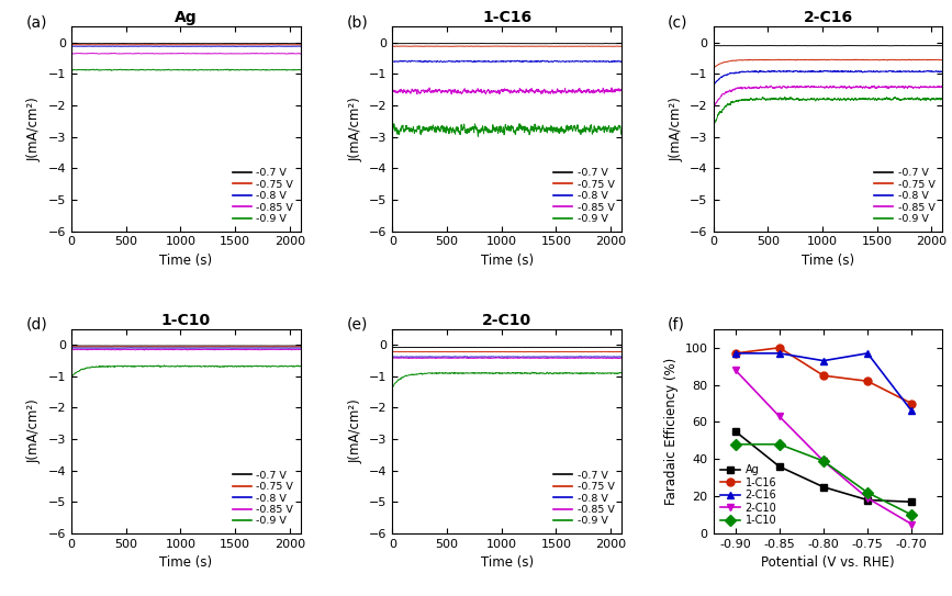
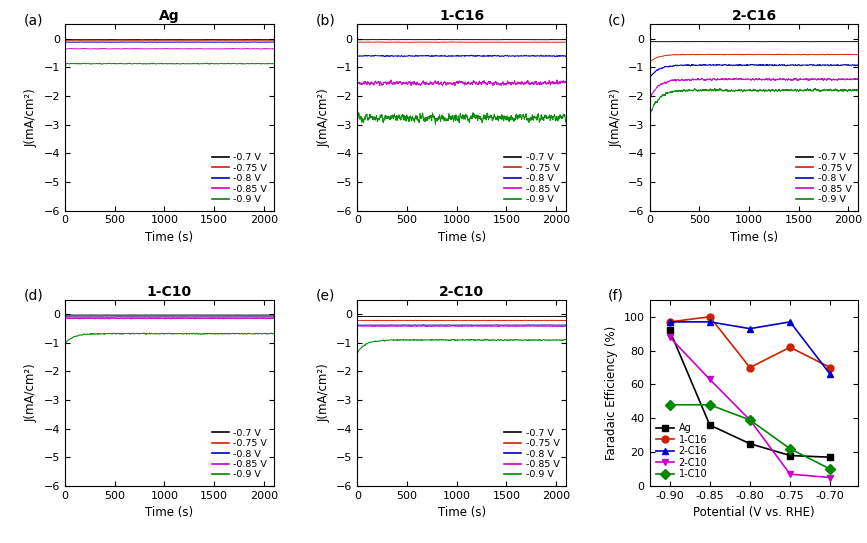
Ag/-0.90: 55 -> 92
1-C16/-0.80: 85 -> 70
2-C10/-0.75: 19 -> 7
